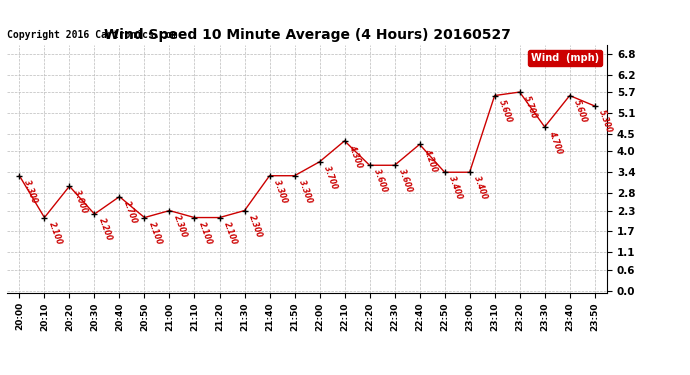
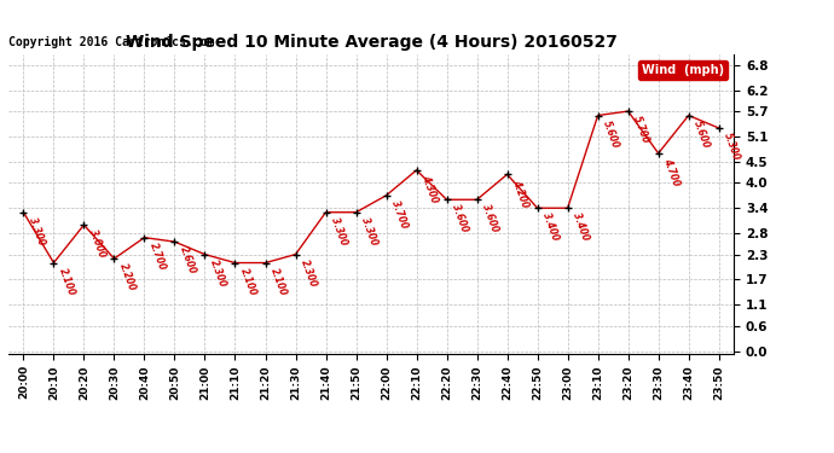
20:50: 2.100 -> 2.600
